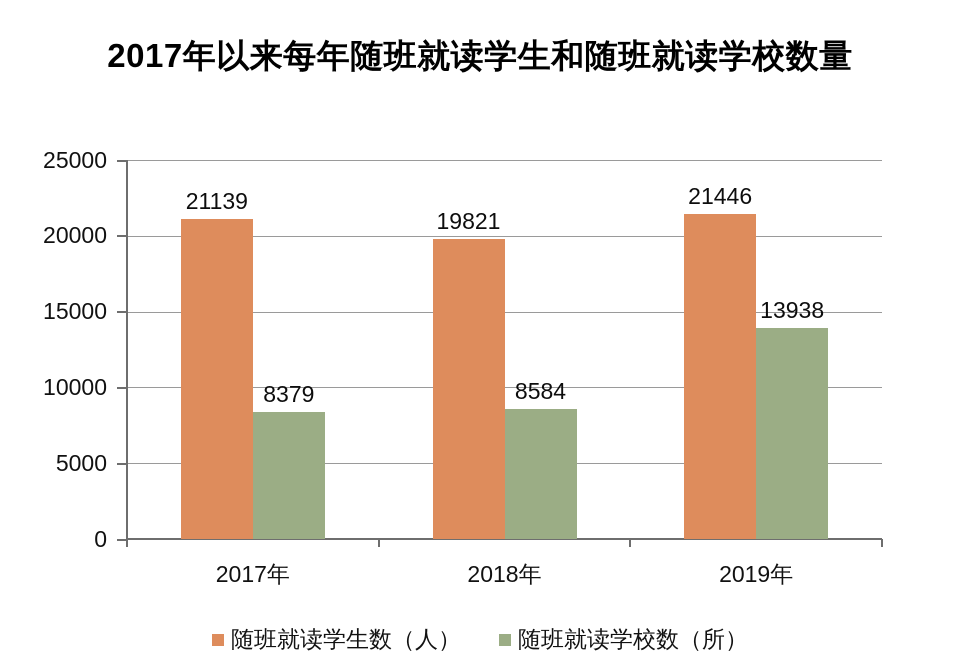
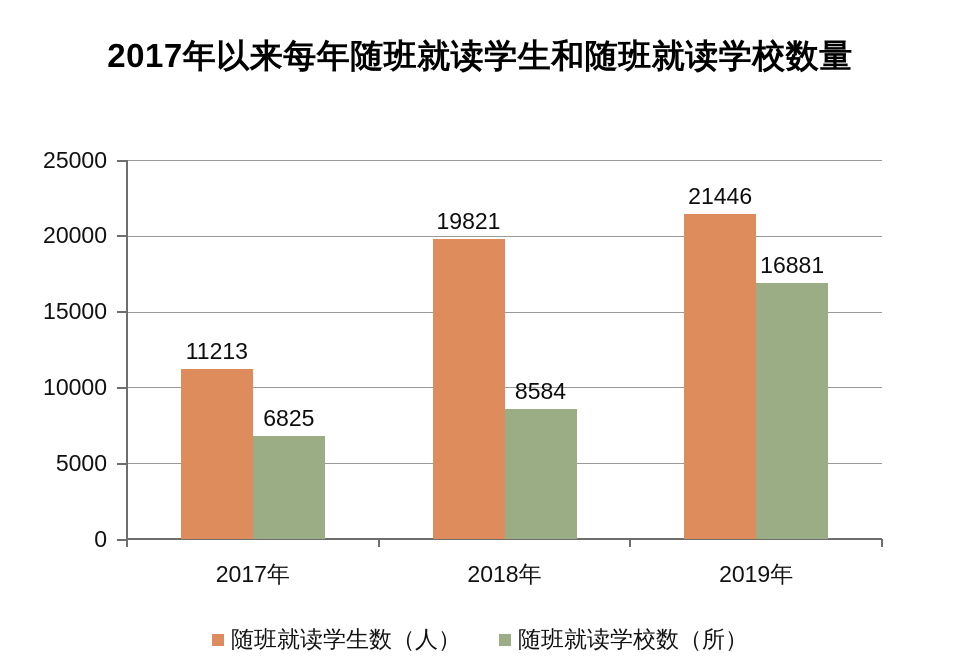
随班就读学生数（人）/2017年: 21139 -> 11213
随班就读学校数（所）/2017年: 8379 -> 6825
随班就读学校数（所）/2019年: 13938 -> 16881
